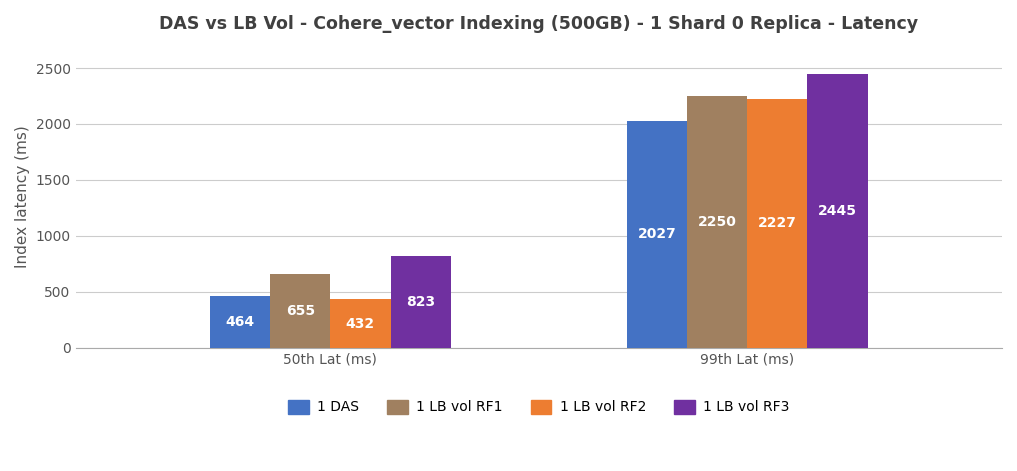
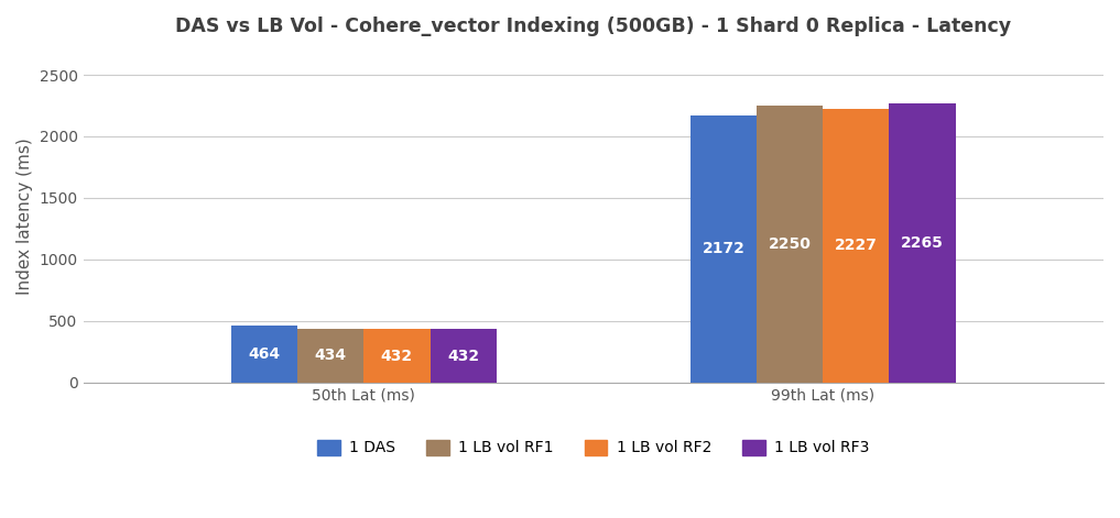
1 LB vol RF1/50th Lat (ms): 655 -> 434
1 LB vol RF3/50th Lat (ms): 823 -> 432
1 DAS/99th Lat (ms): 2027 -> 2172
1 LB vol RF3/99th Lat (ms): 2445 -> 2265
